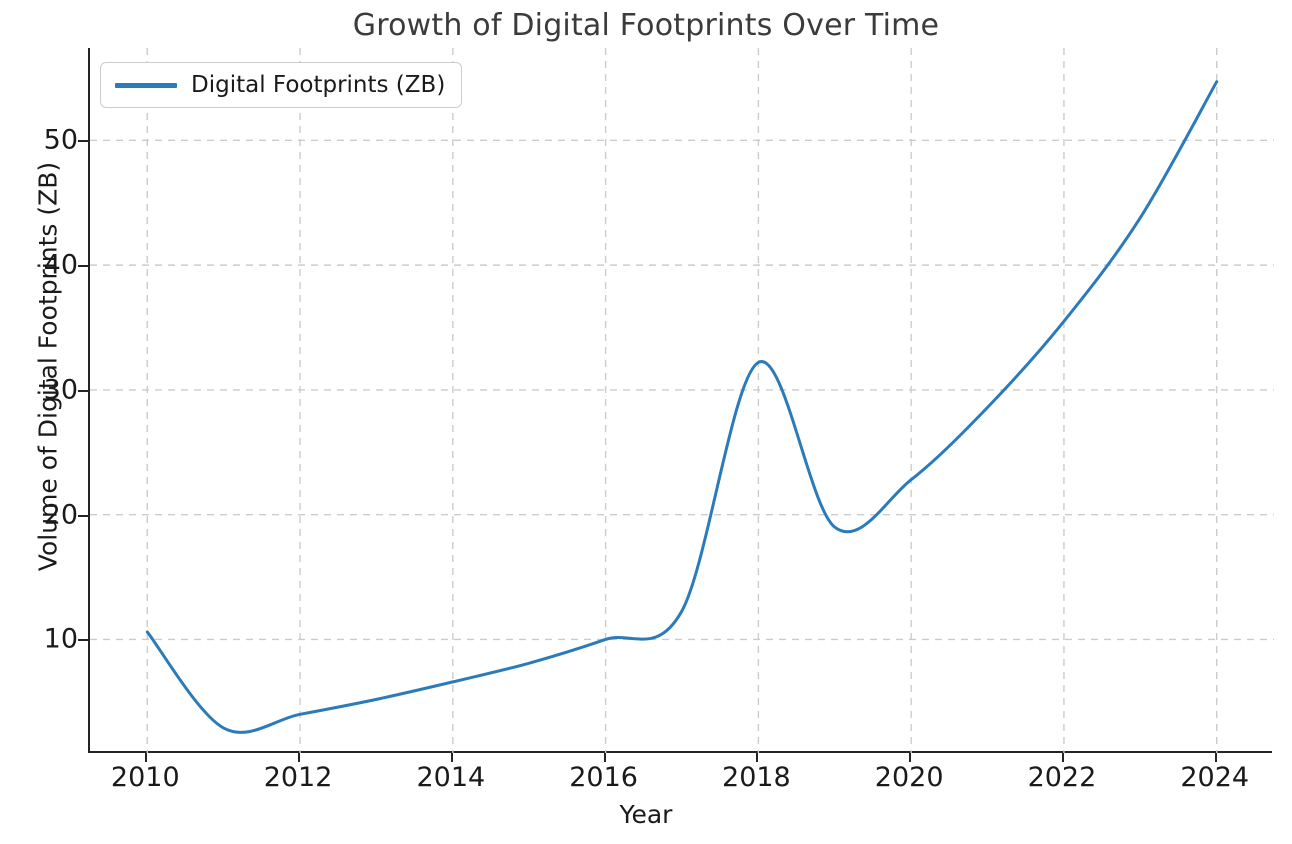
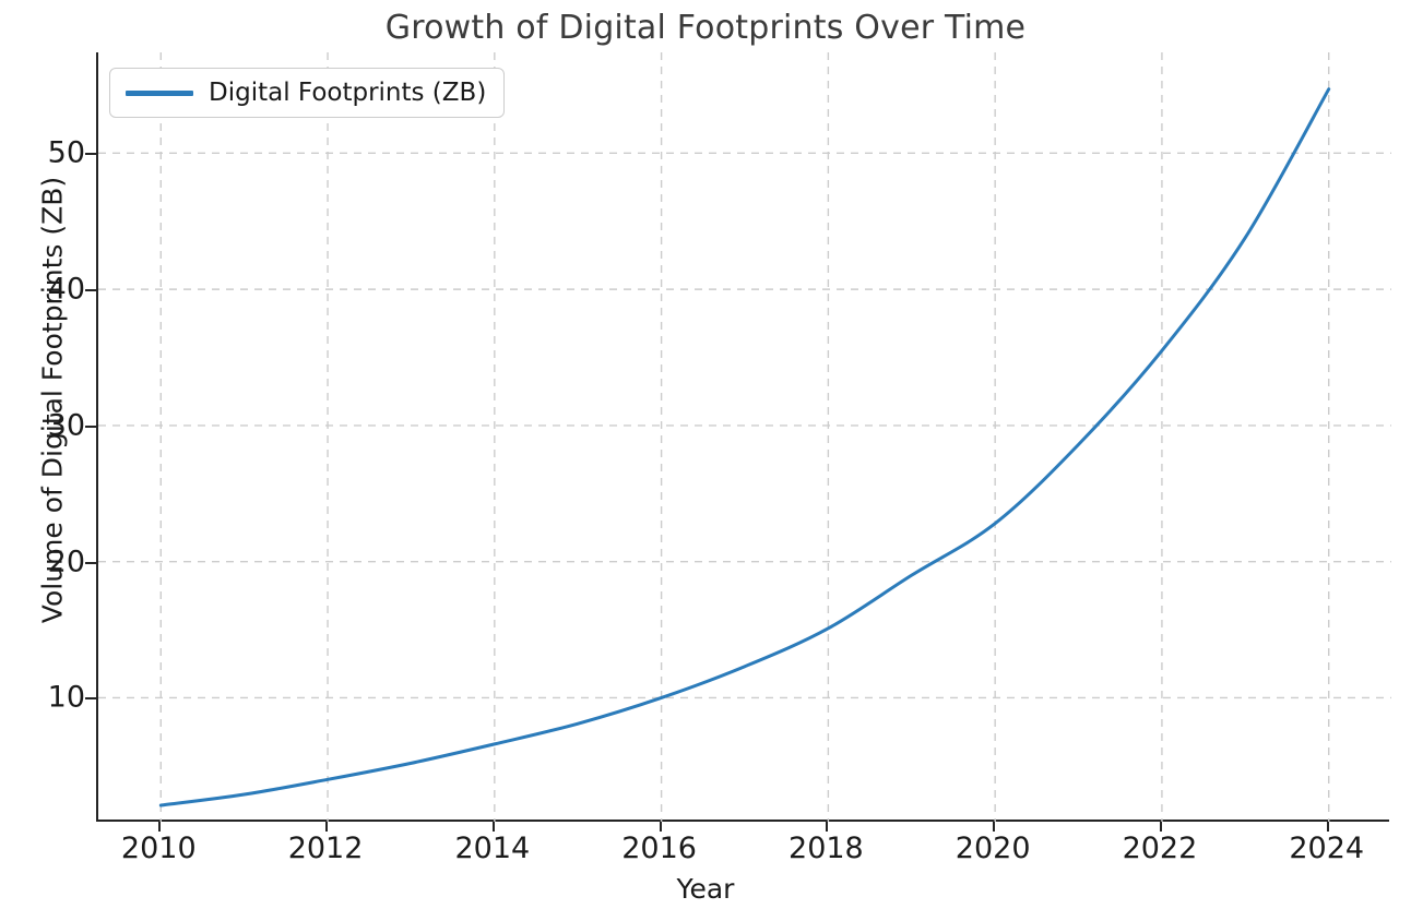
2010: 10.6 -> 2.1
2018: 32.2 -> 15.1
